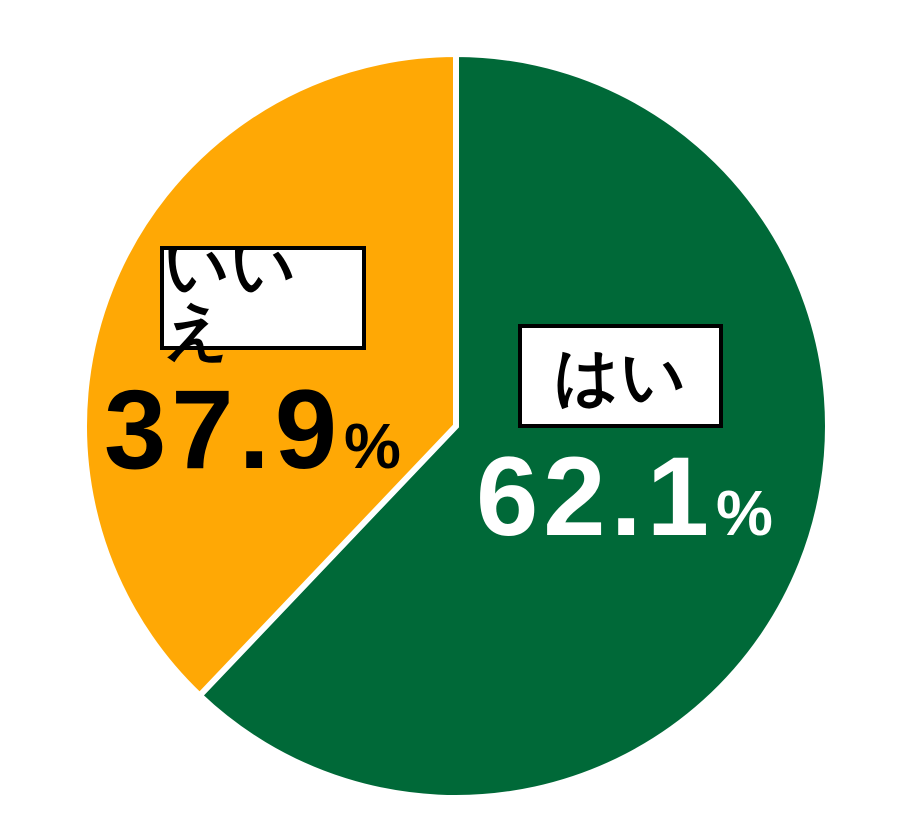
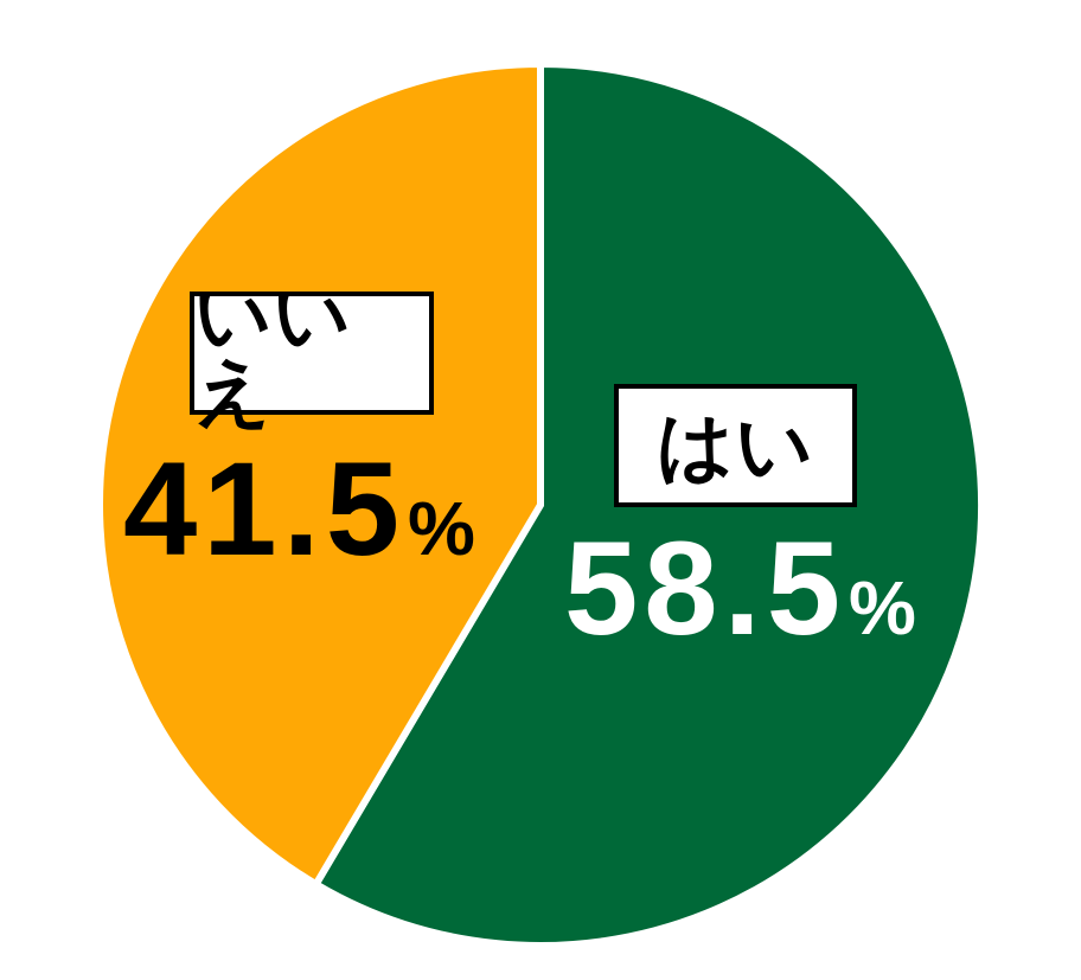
はい: 62.1 -> 58.5
いいえ: 37.9 -> 41.5
